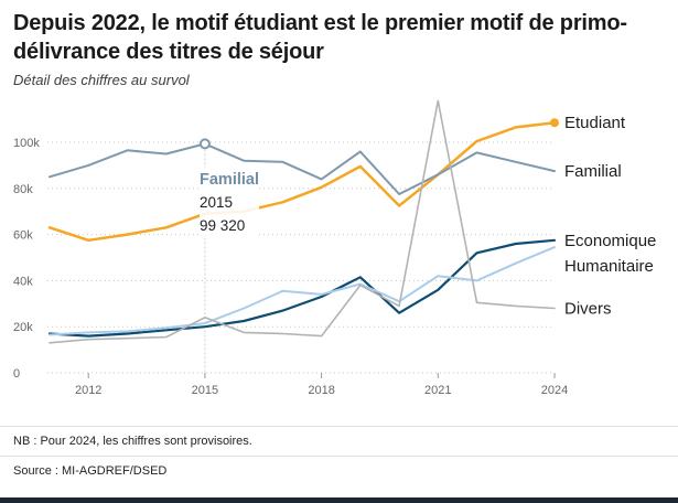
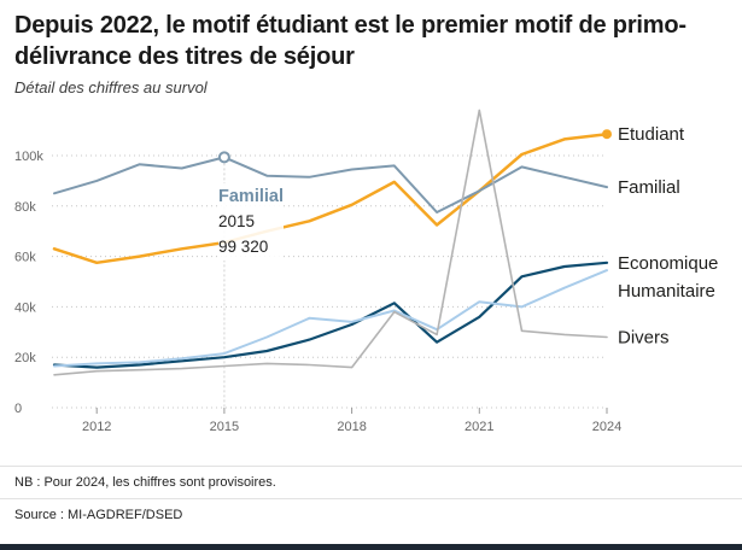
Etudiant/2015: 69k -> 66k
Divers/2015: 24k -> 16k
Familial/2018: 84k -> 94k
